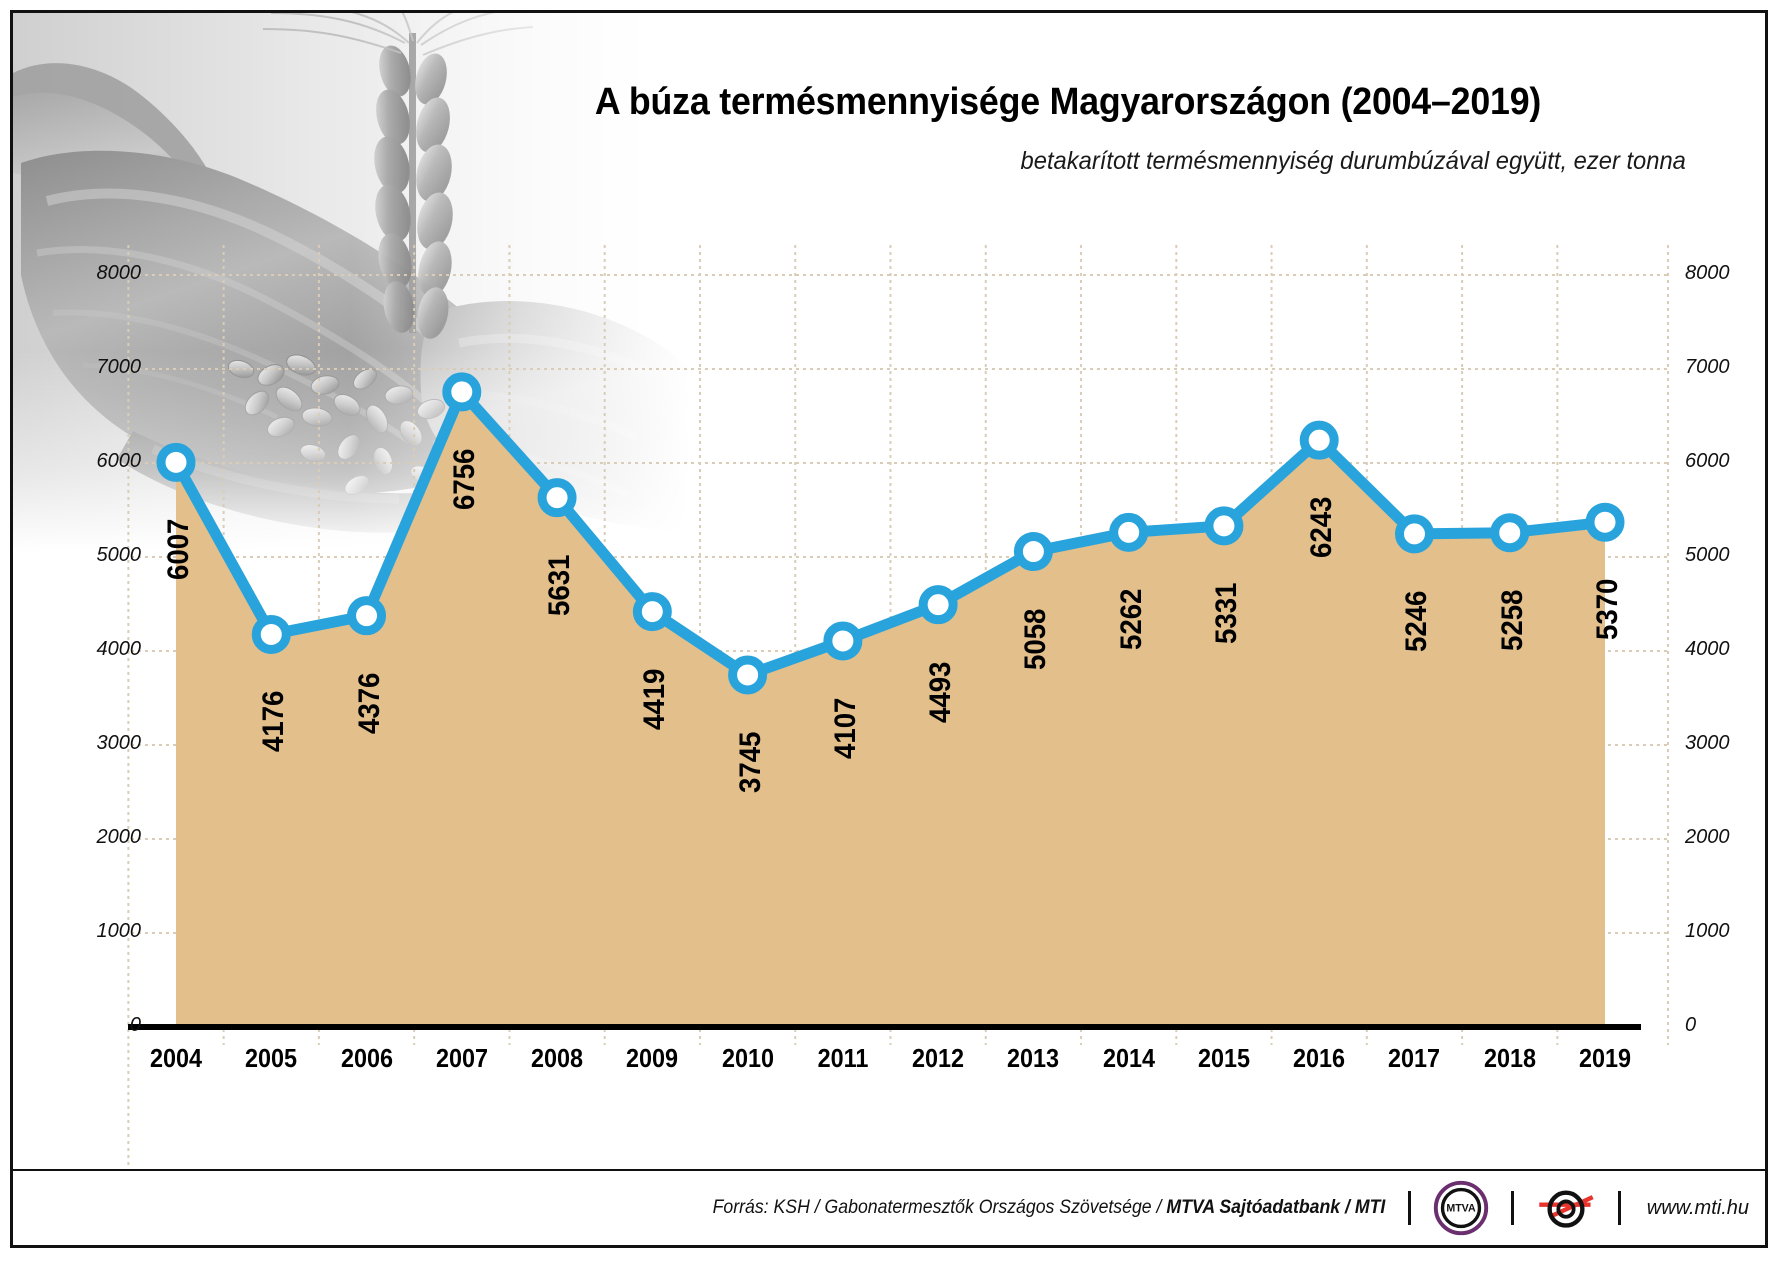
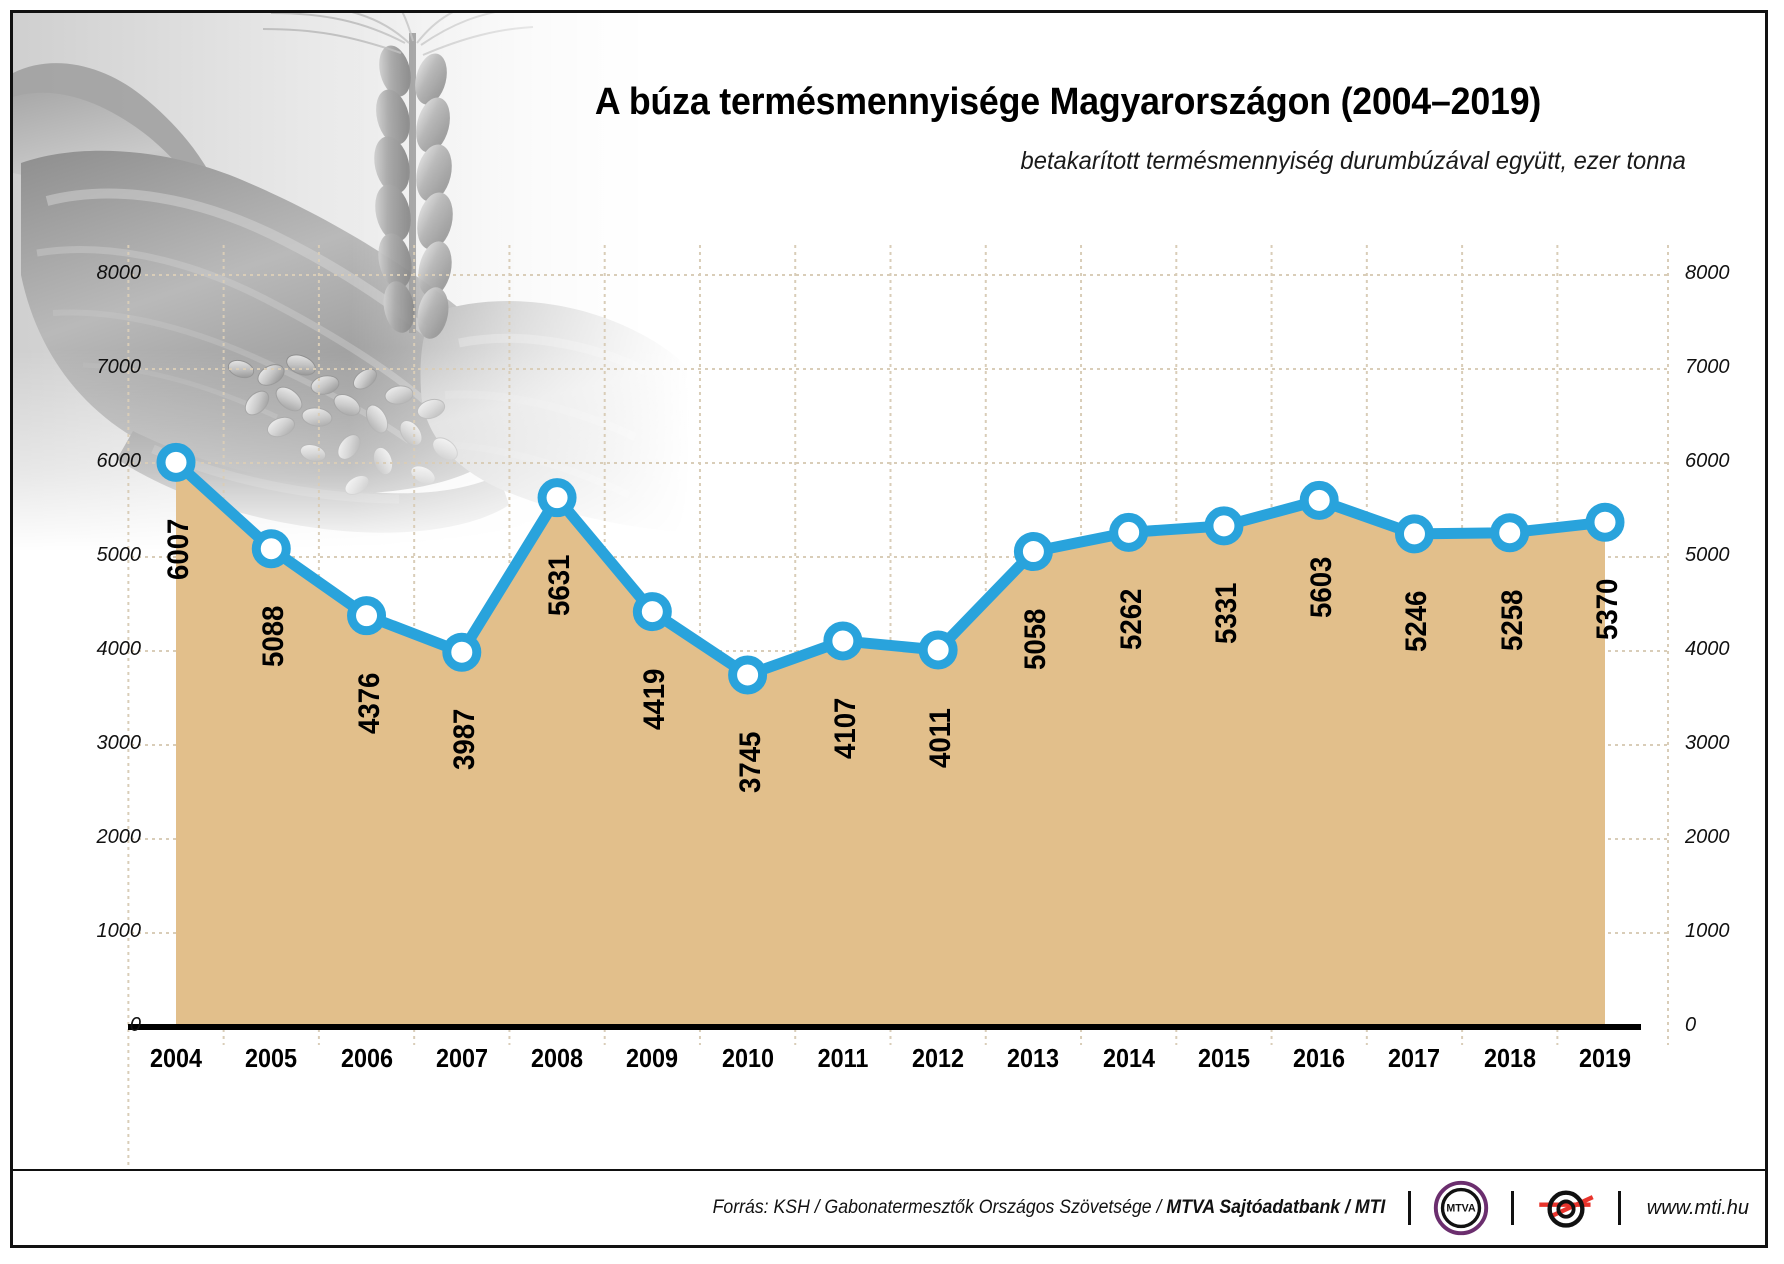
2005: 4176 -> 5088
2007: 6756 -> 3987
2012: 4493 -> 4011
2016: 6243 -> 5603
